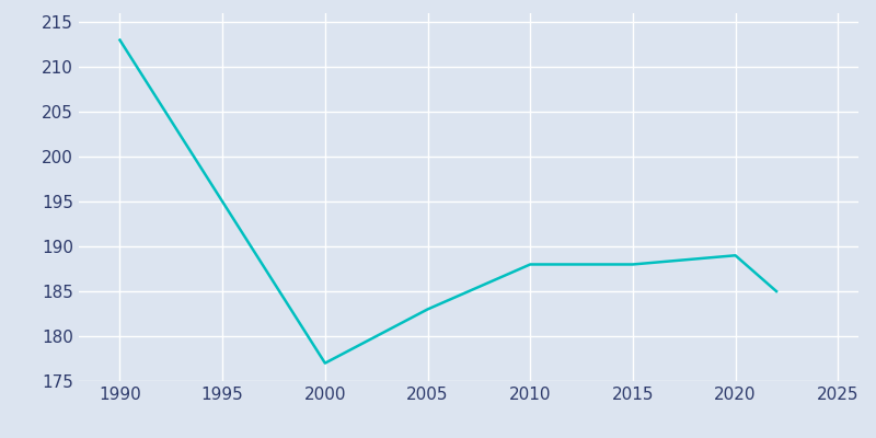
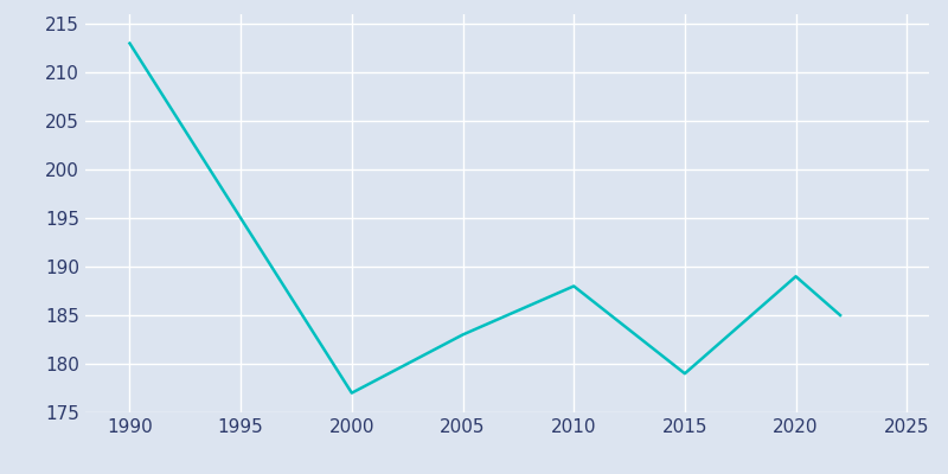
2015: 188 -> 179
